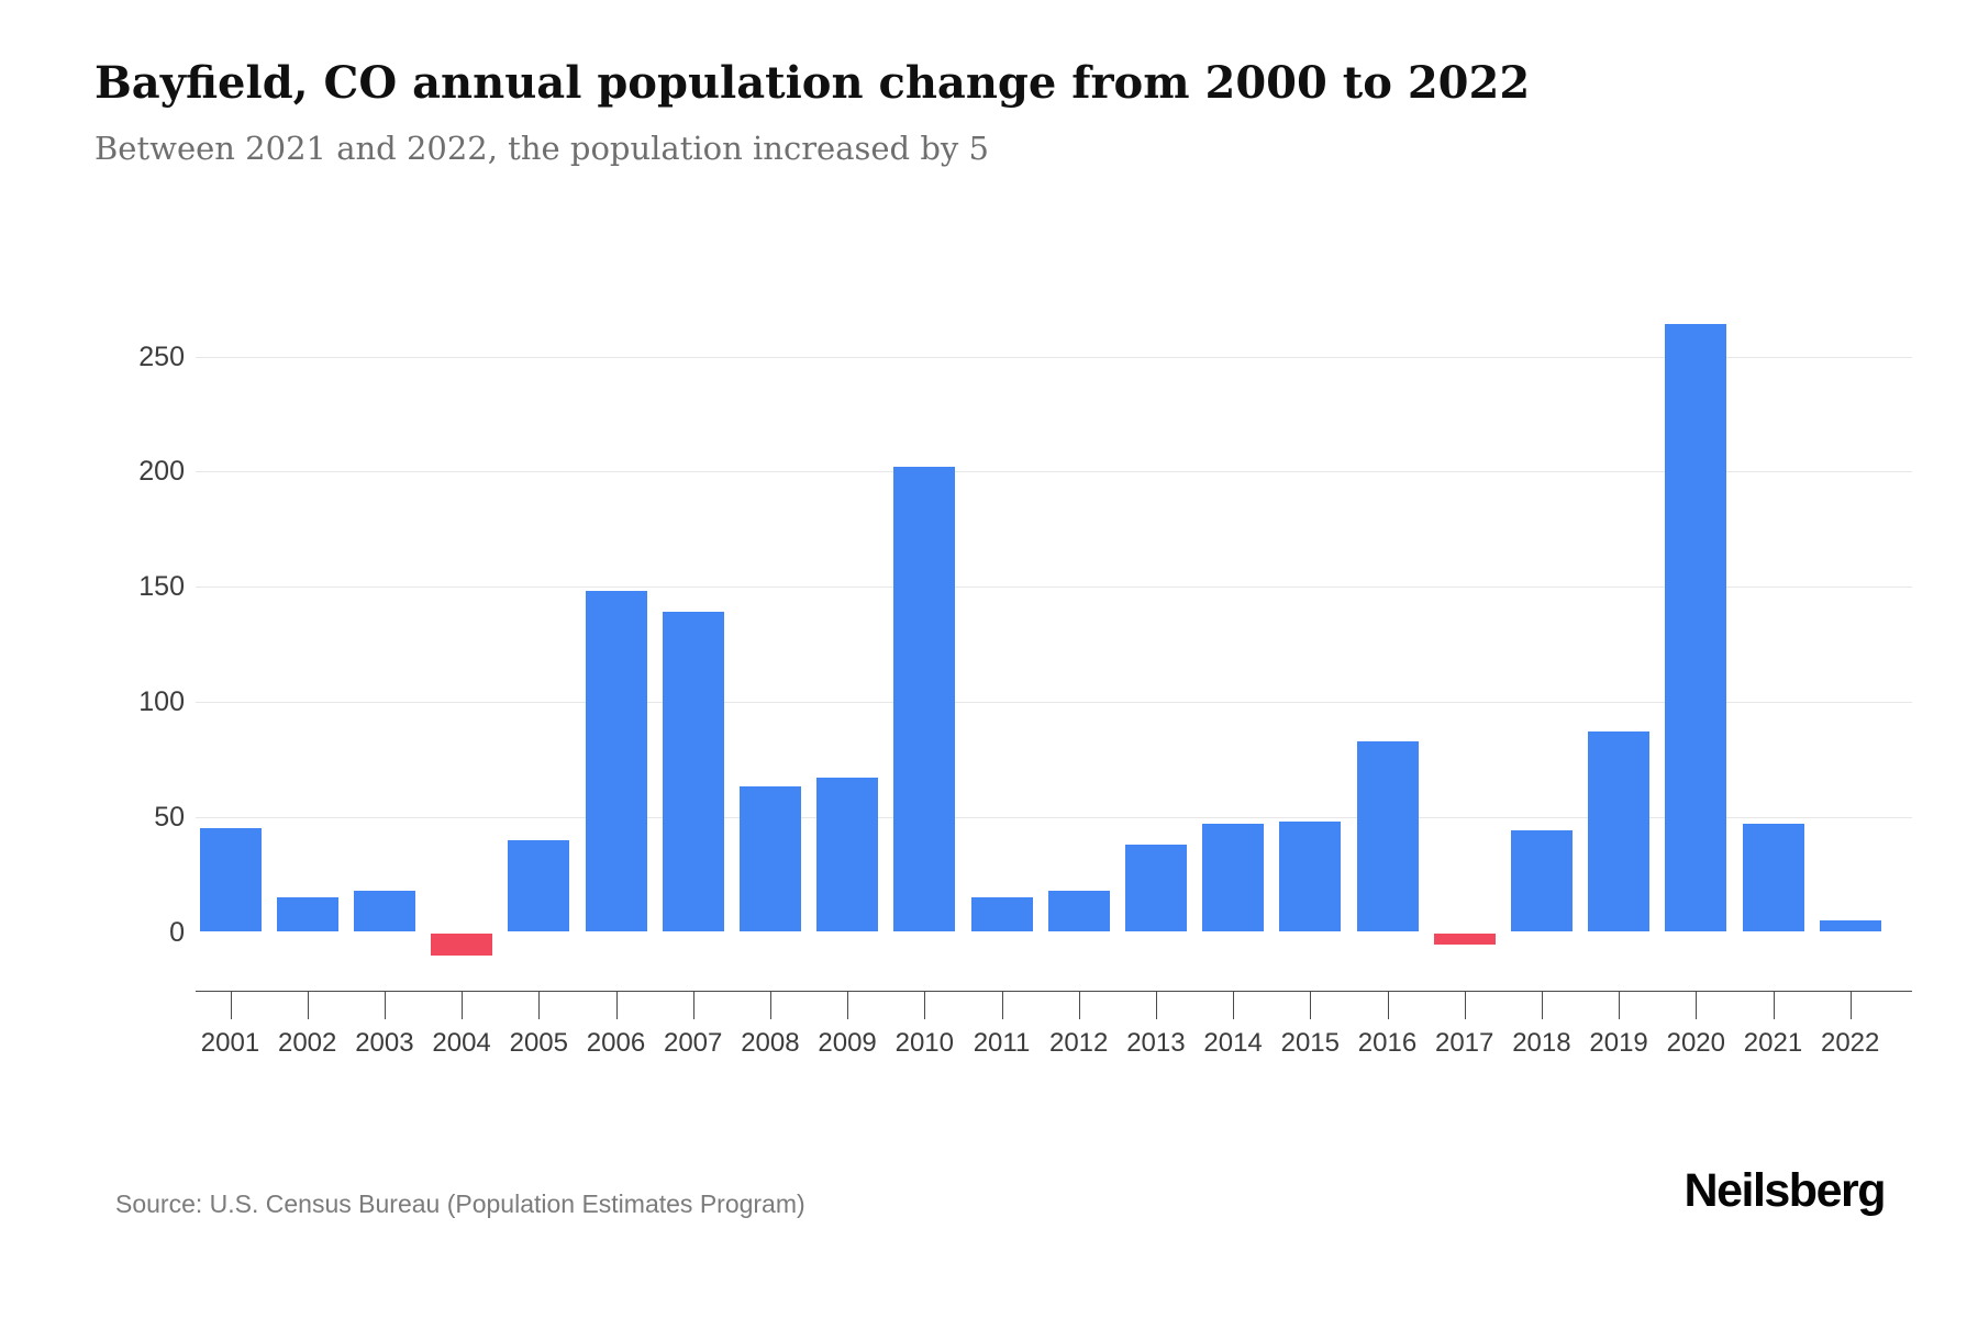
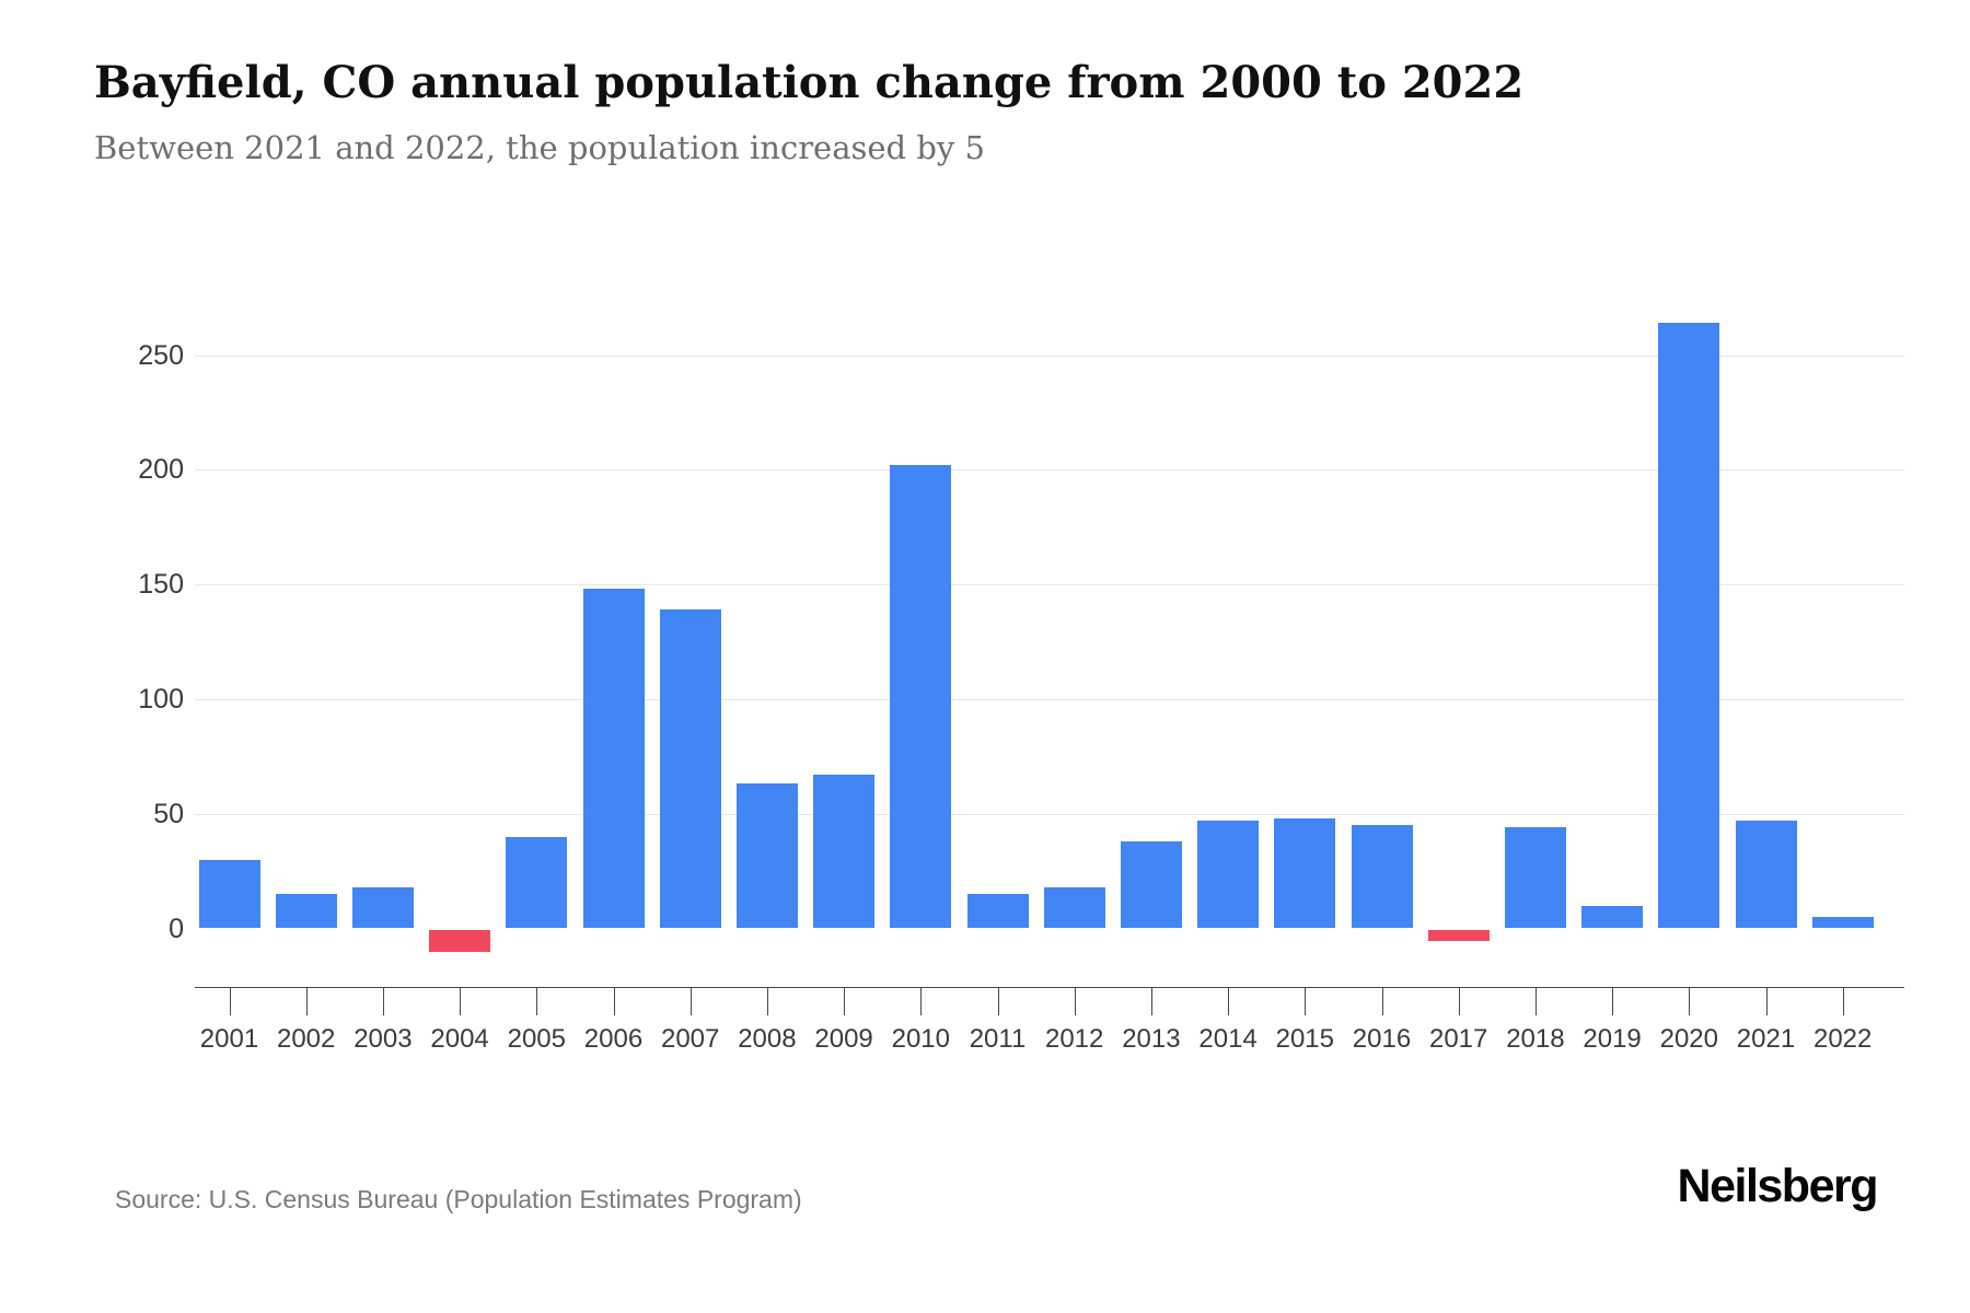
2001: 45 -> 30
2016: 83 -> 45
2019: 87 -> 10
